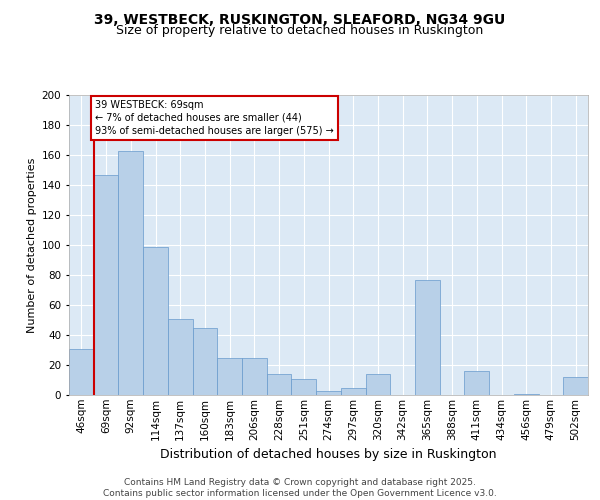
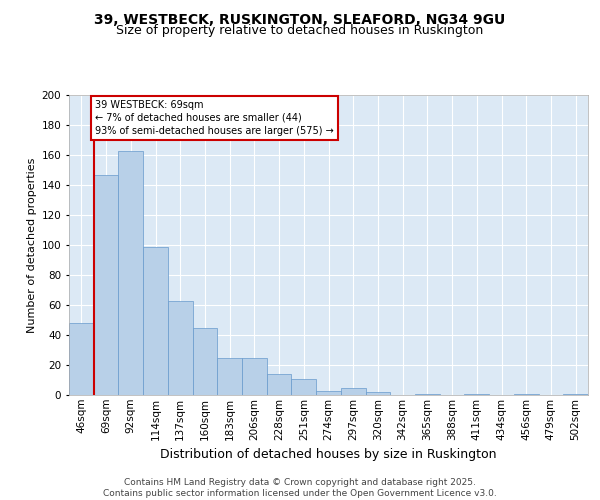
46sqm: 31 -> 48
137sqm: 51 -> 63
320sqm: 14 -> 2
365sqm: 77 -> 1
411sqm: 16 -> 1
502sqm: 12 -> 1
